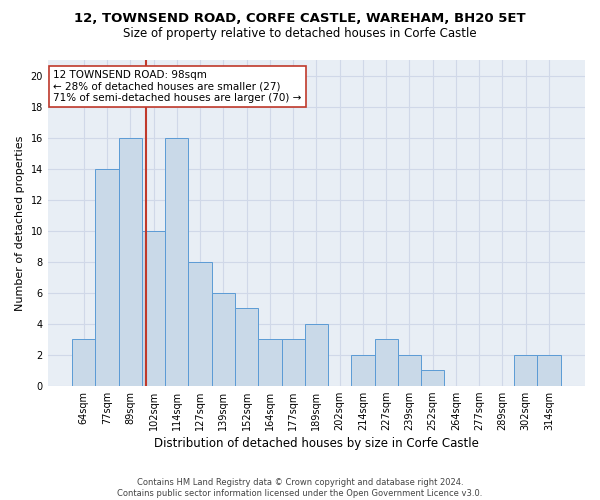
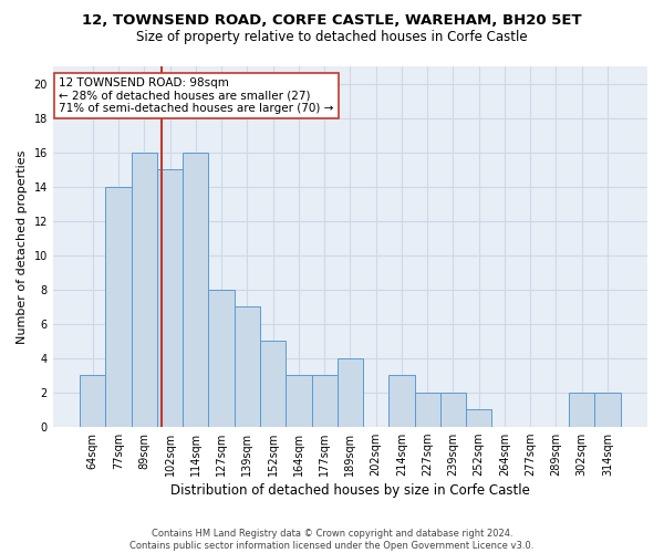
102sqm: 10 -> 15
139sqm: 6 -> 7
214sqm: 2 -> 3
227sqm: 3 -> 2
